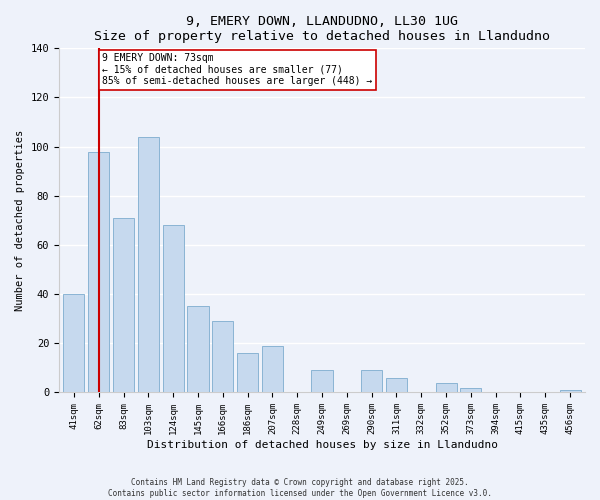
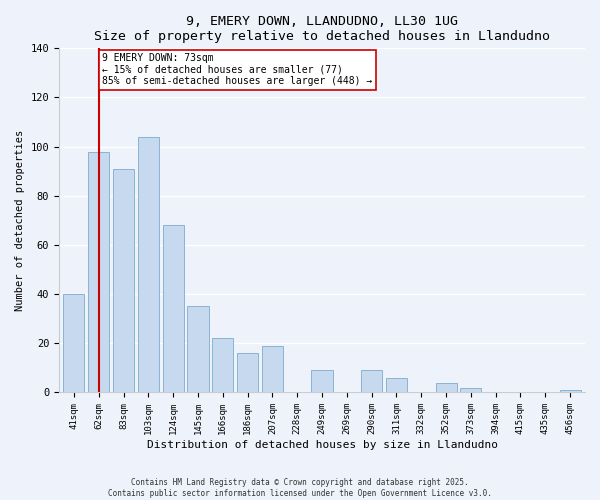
83sqm: 71 -> 91
166sqm: 29 -> 22
